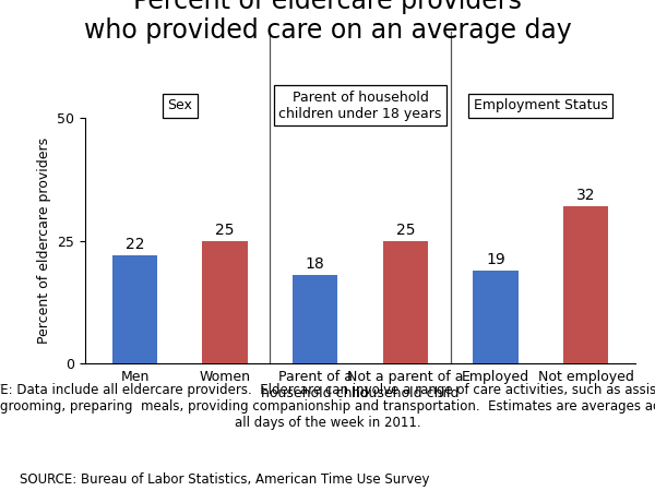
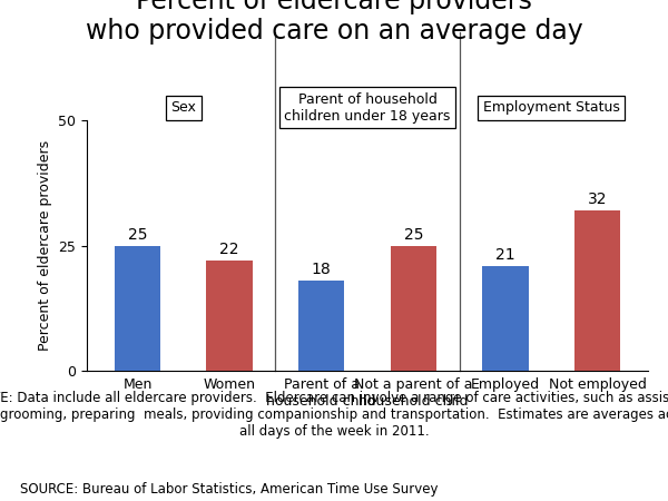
Men: 22 -> 25
Women: 25 -> 22
Employed: 19 -> 21
